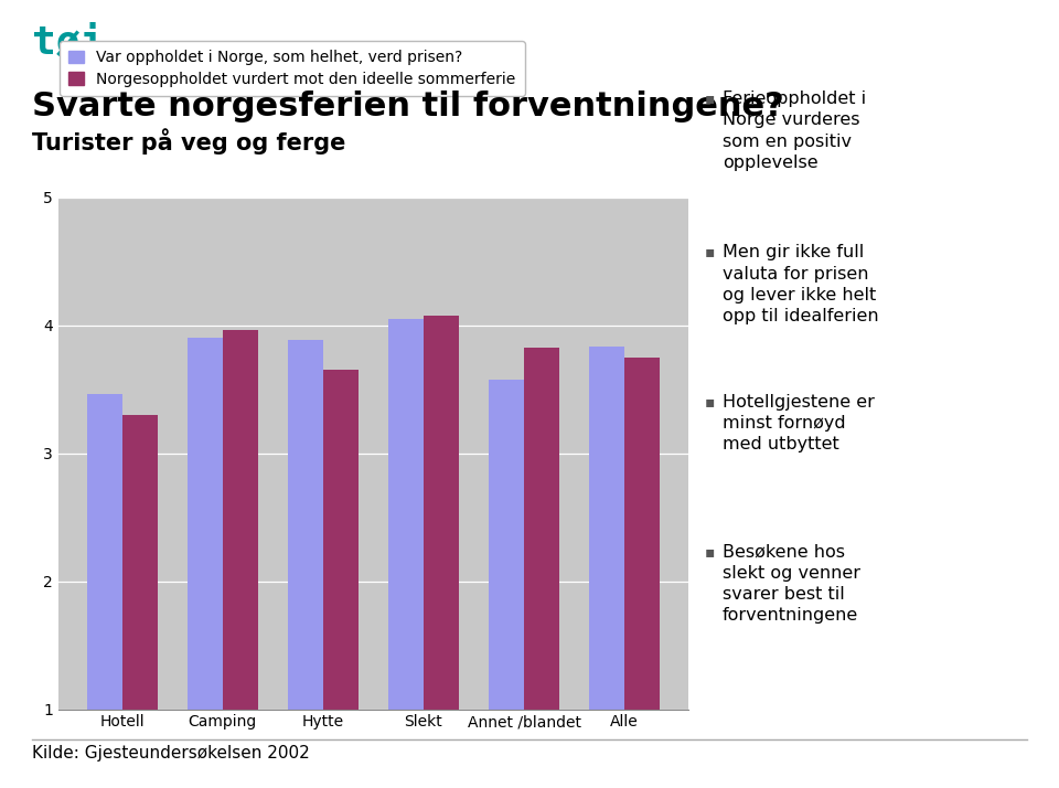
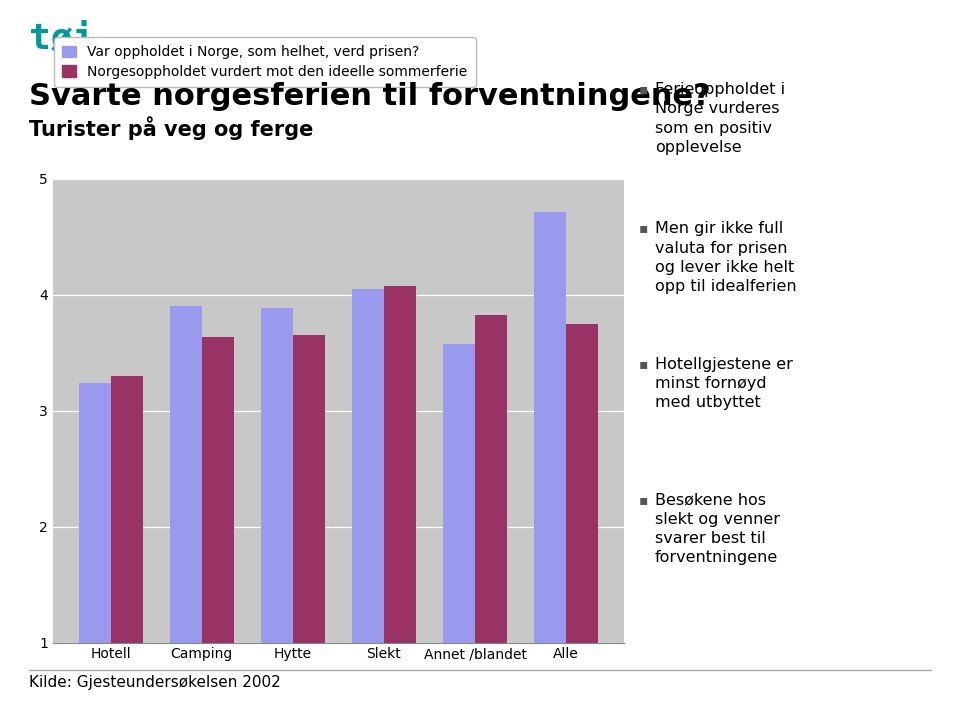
Var oppholdet i Norge, som helhet, verd prisen?/Hotell: 3.46 -> 3.24
Norgesoppholdet vurdert mot den ideelle sommerferie/Camping: 3.96 -> 3.63
Var oppholdet i Norge, som helhet, verd prisen?/Alle: 3.83 -> 4.71
